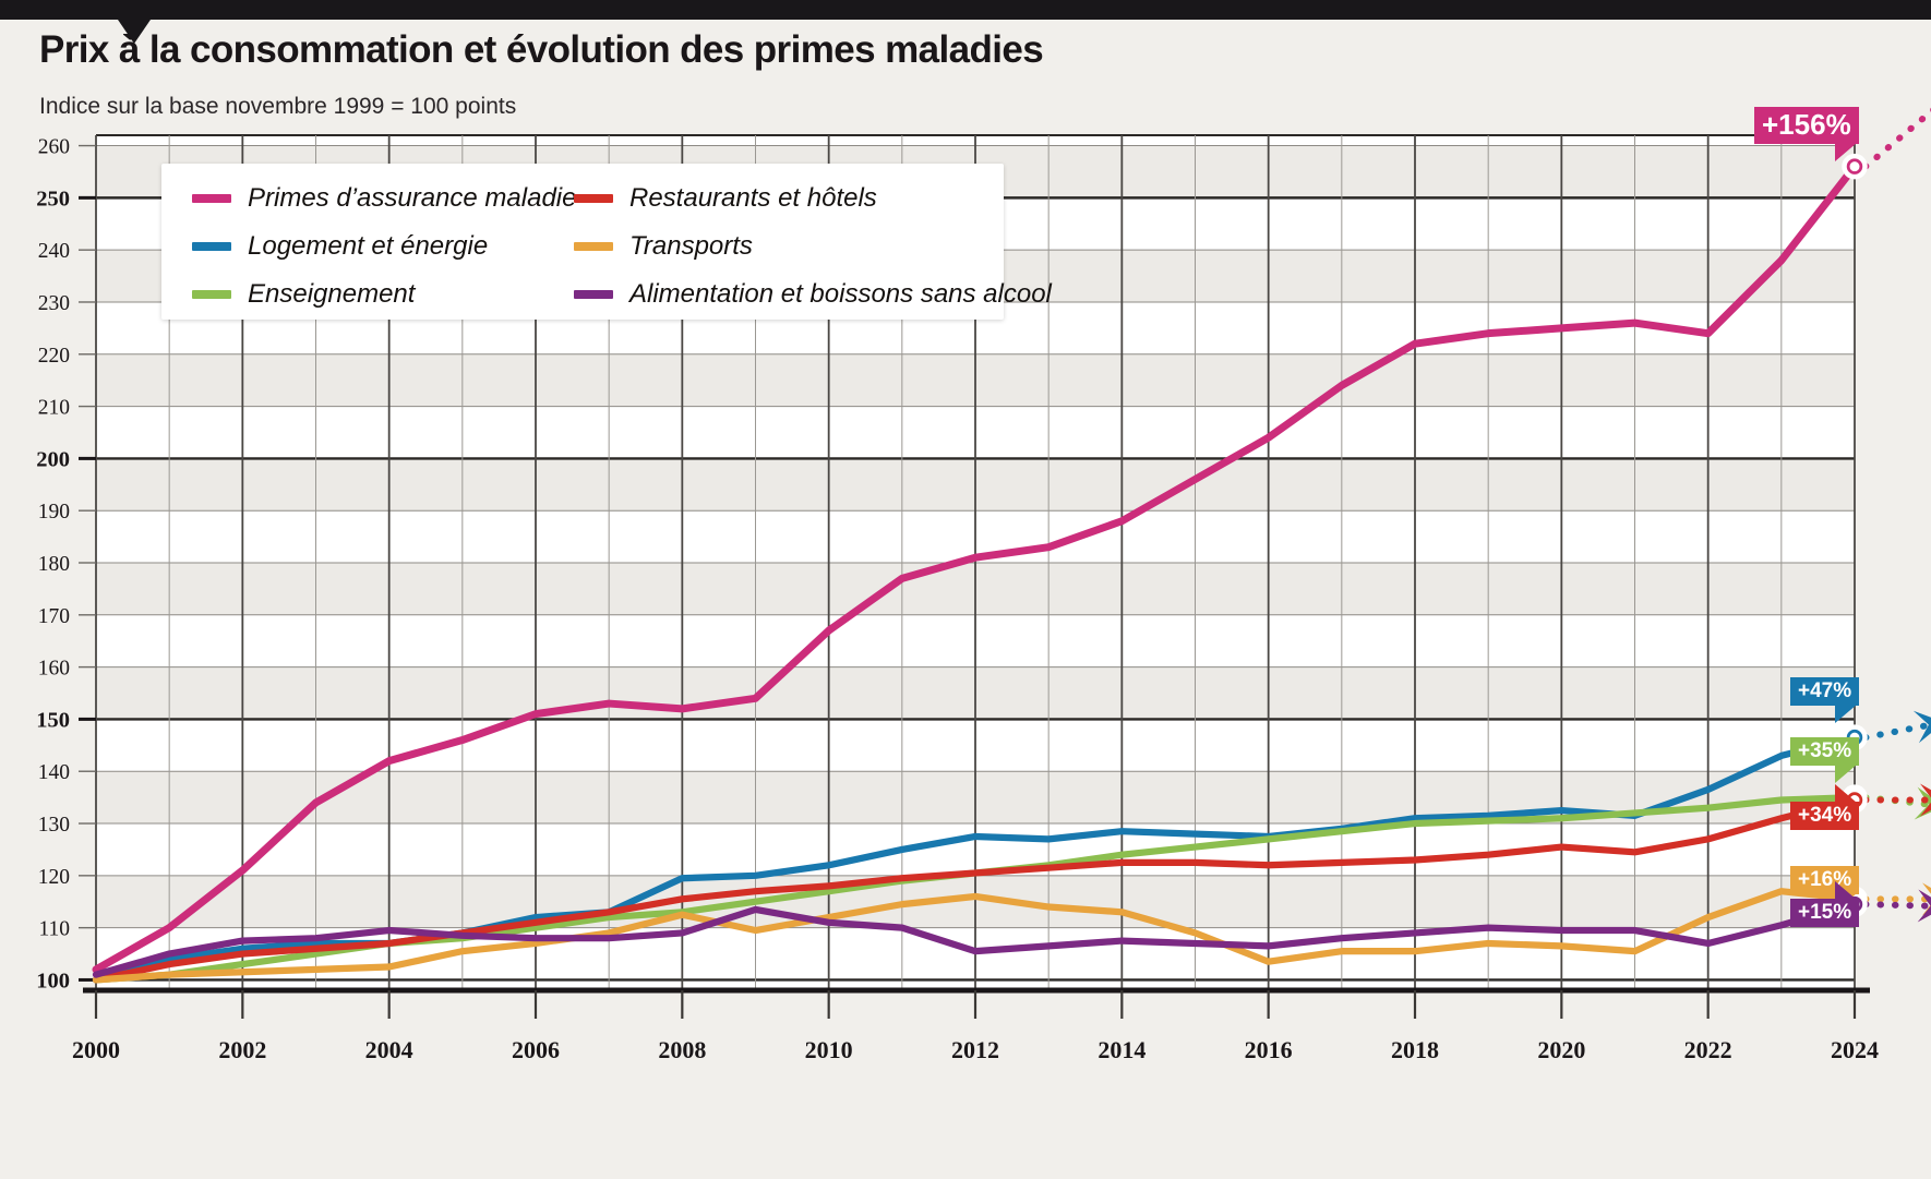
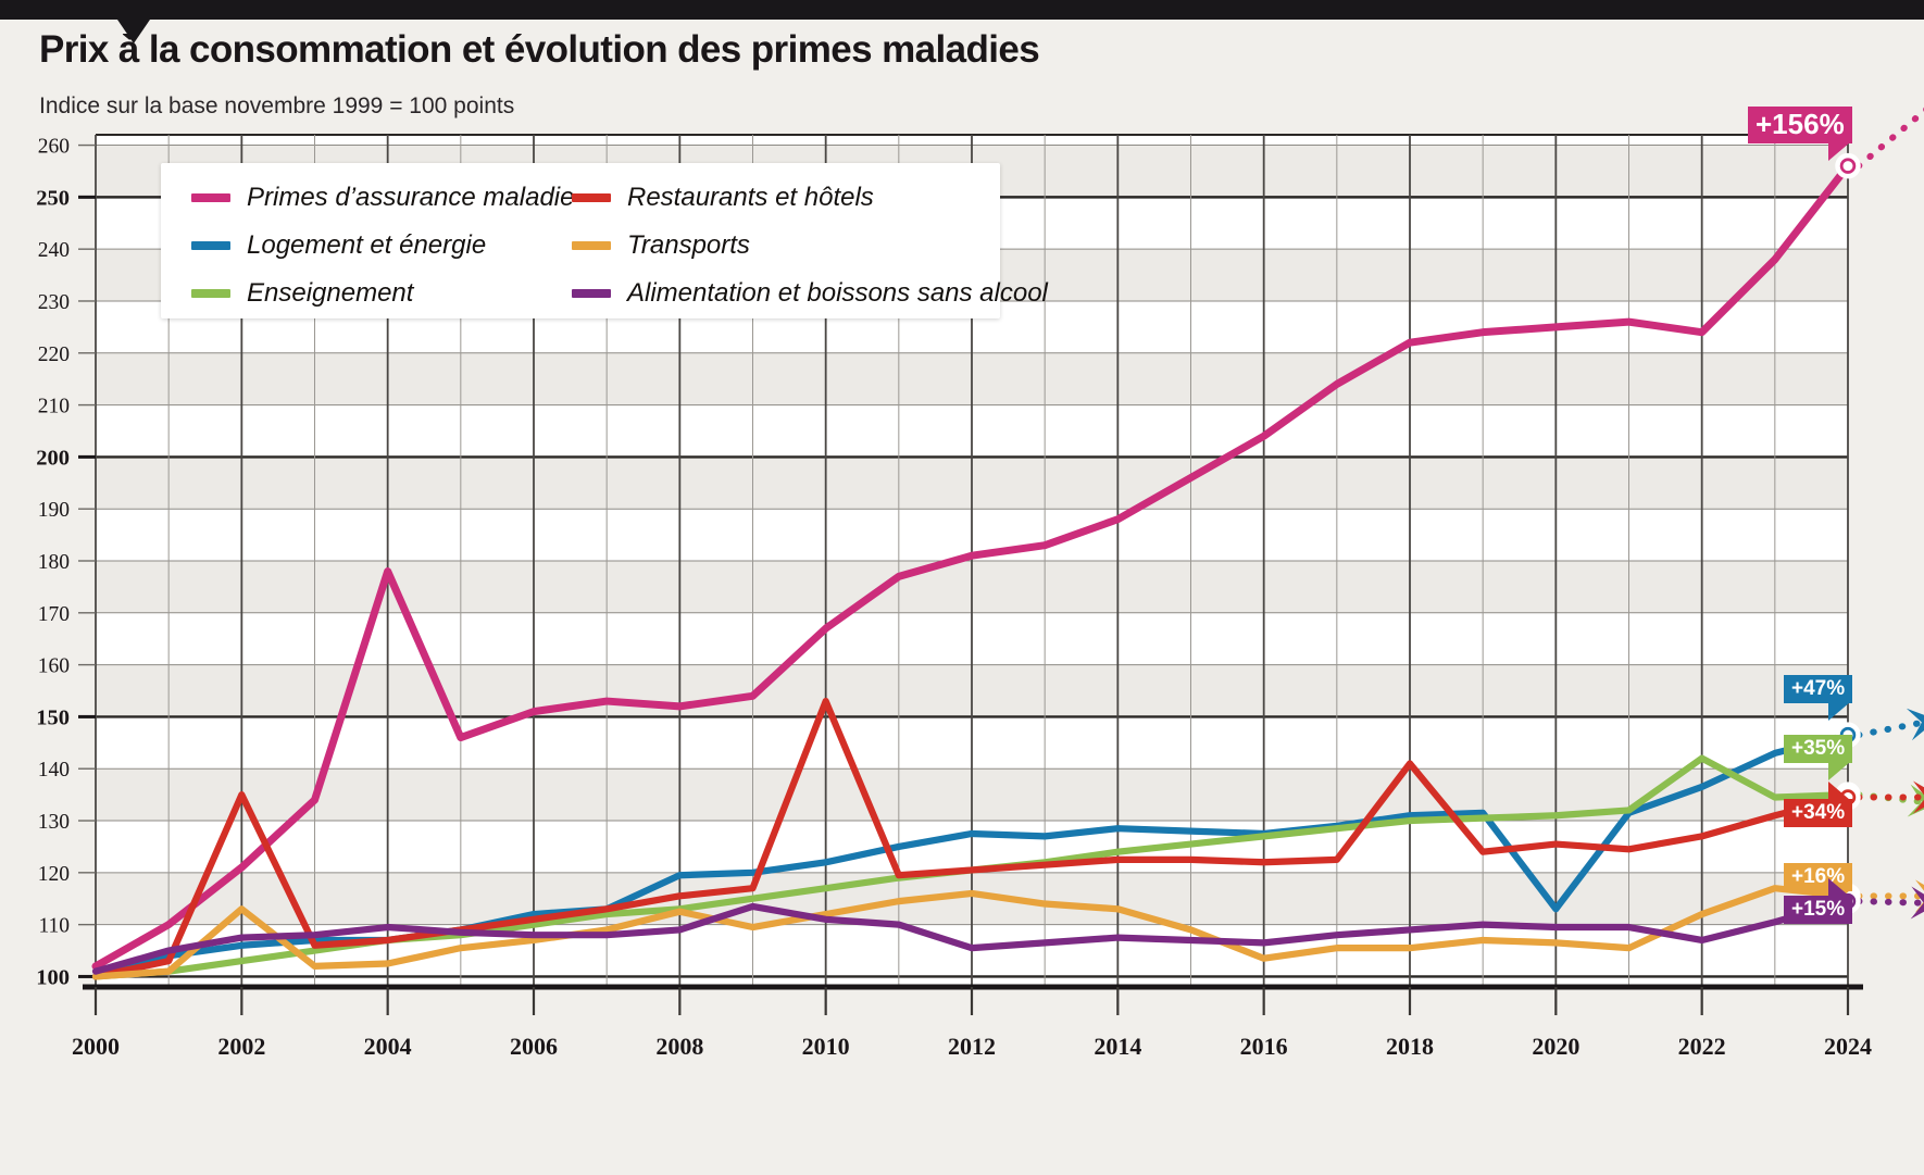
Restaurants et hôtels/2002: 105 -> 135
Transports/2002: 102 -> 113
Primes d’assurance maladie/2004: 142 -> 178
Restaurants et hôtels/2010: 118 -> 153
Restaurants et hôtels/2018: 123 -> 141
Logement et énergie/2020: 132 -> 113
Enseignement/2022: 133 -> 142
